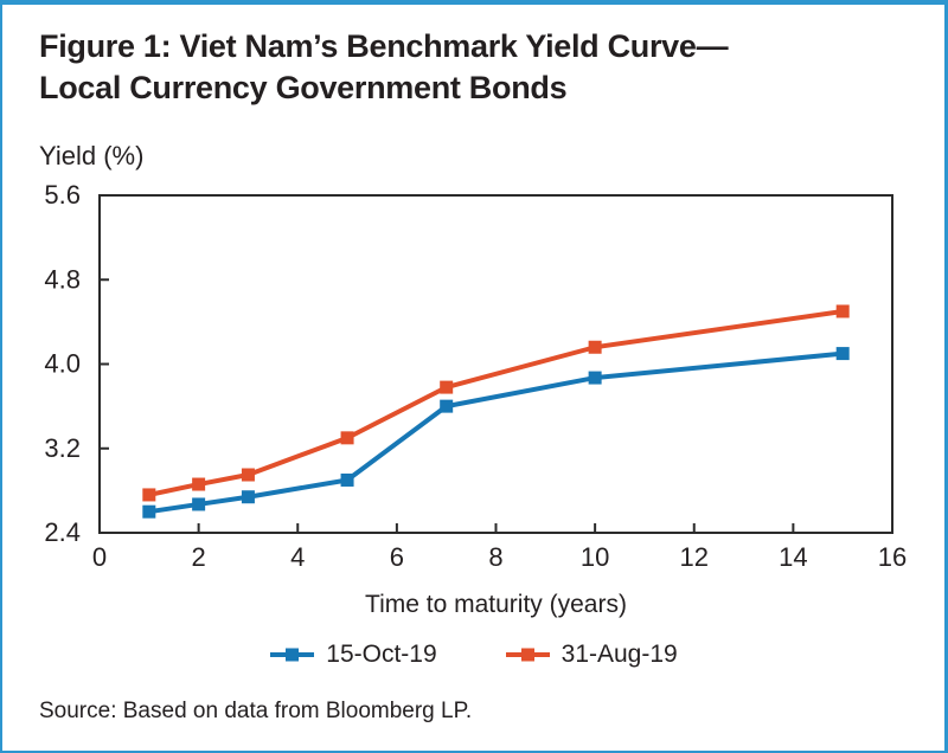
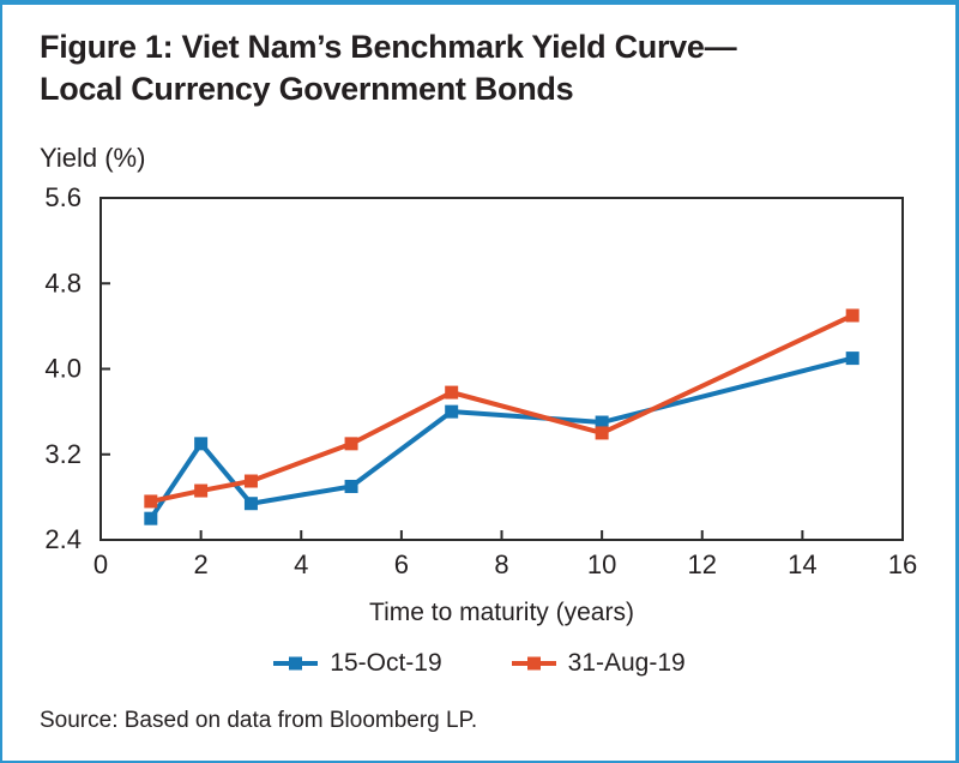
15-Oct-19/2: 2.7 -> 3.3
15-Oct-19/10: 3.9 -> 3.5
31-Aug-19/10: 4.2 -> 3.4
